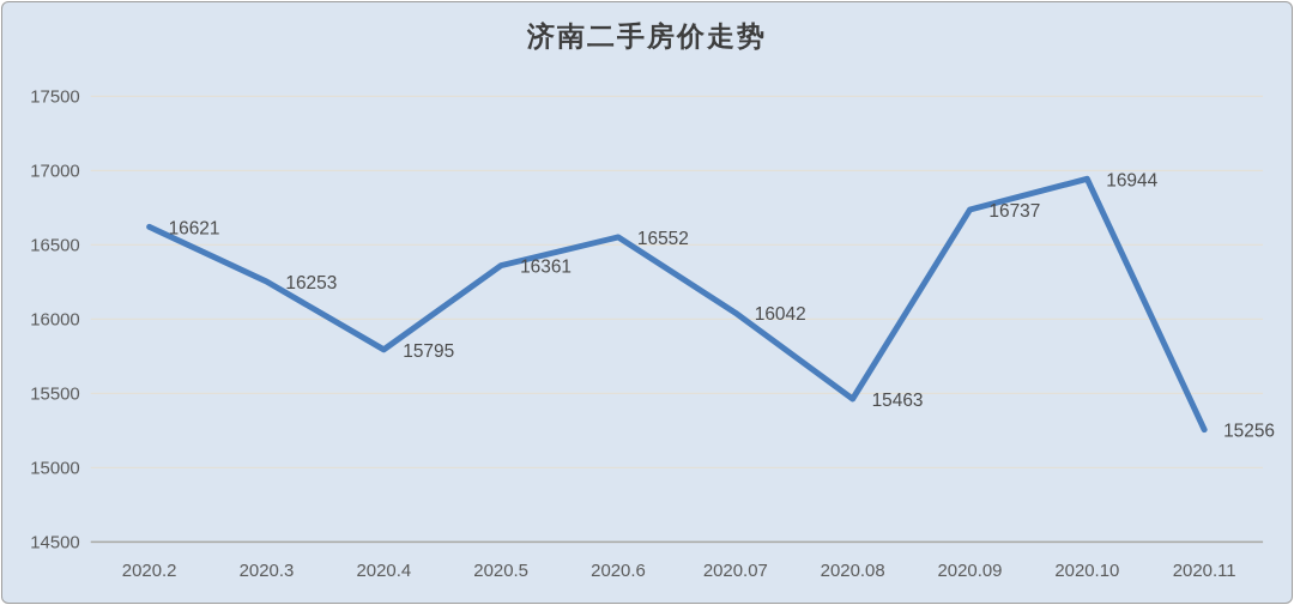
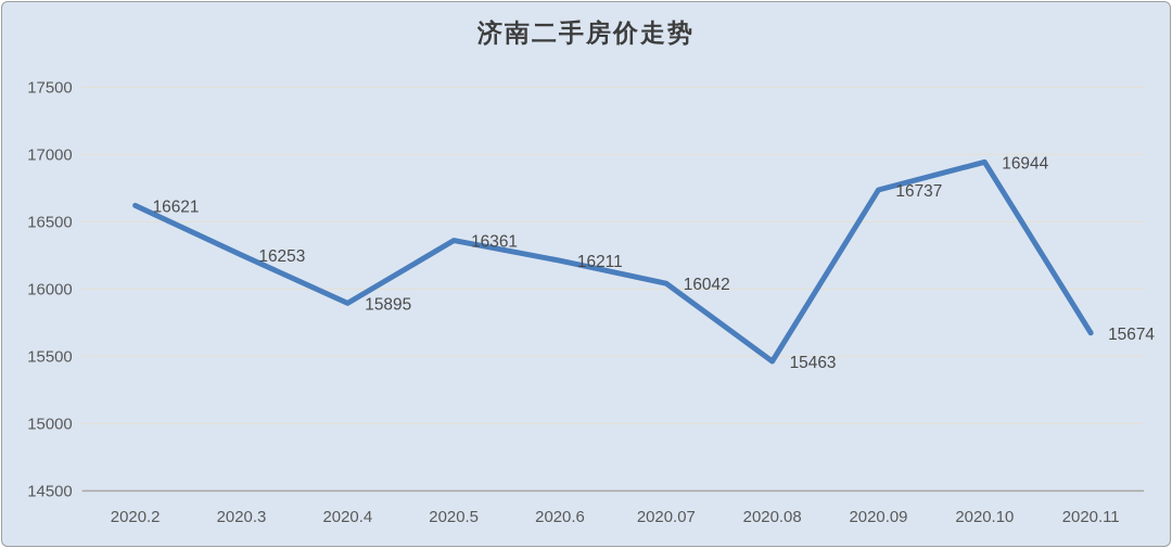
2020.4: 15795 -> 15895
2020.6: 16552 -> 16211
2020.11: 15256 -> 15674
